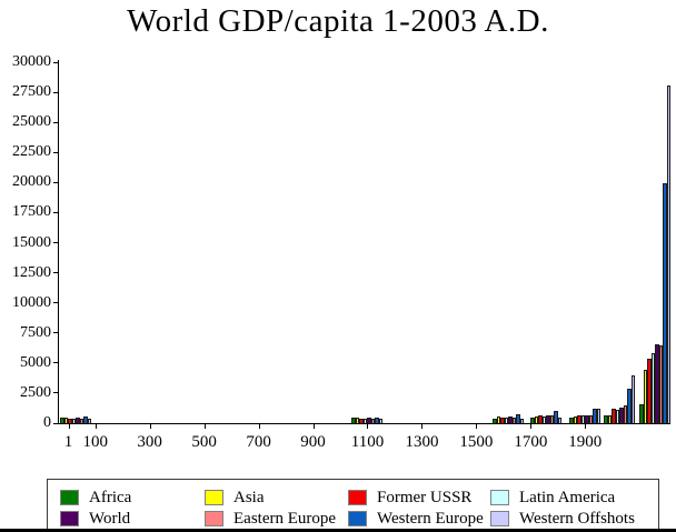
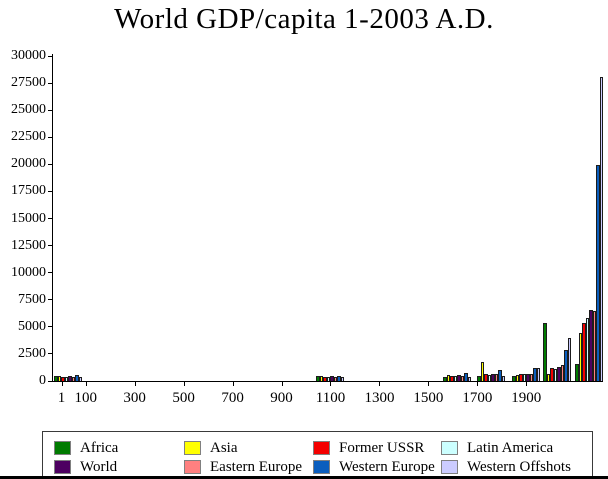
Asia/1700: 600 -> 1800
Africa/1900: 600 -> 5400
